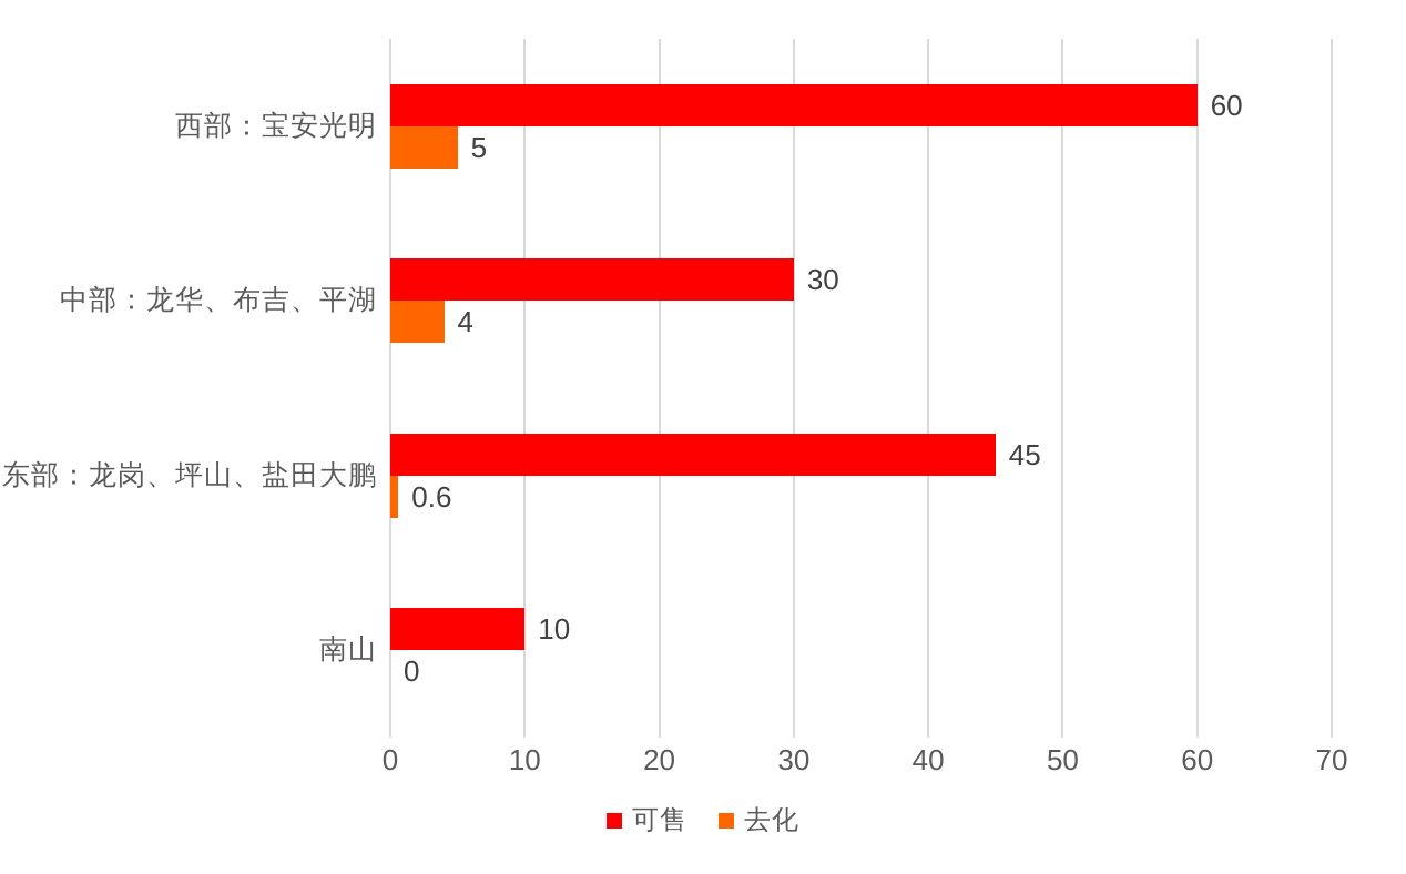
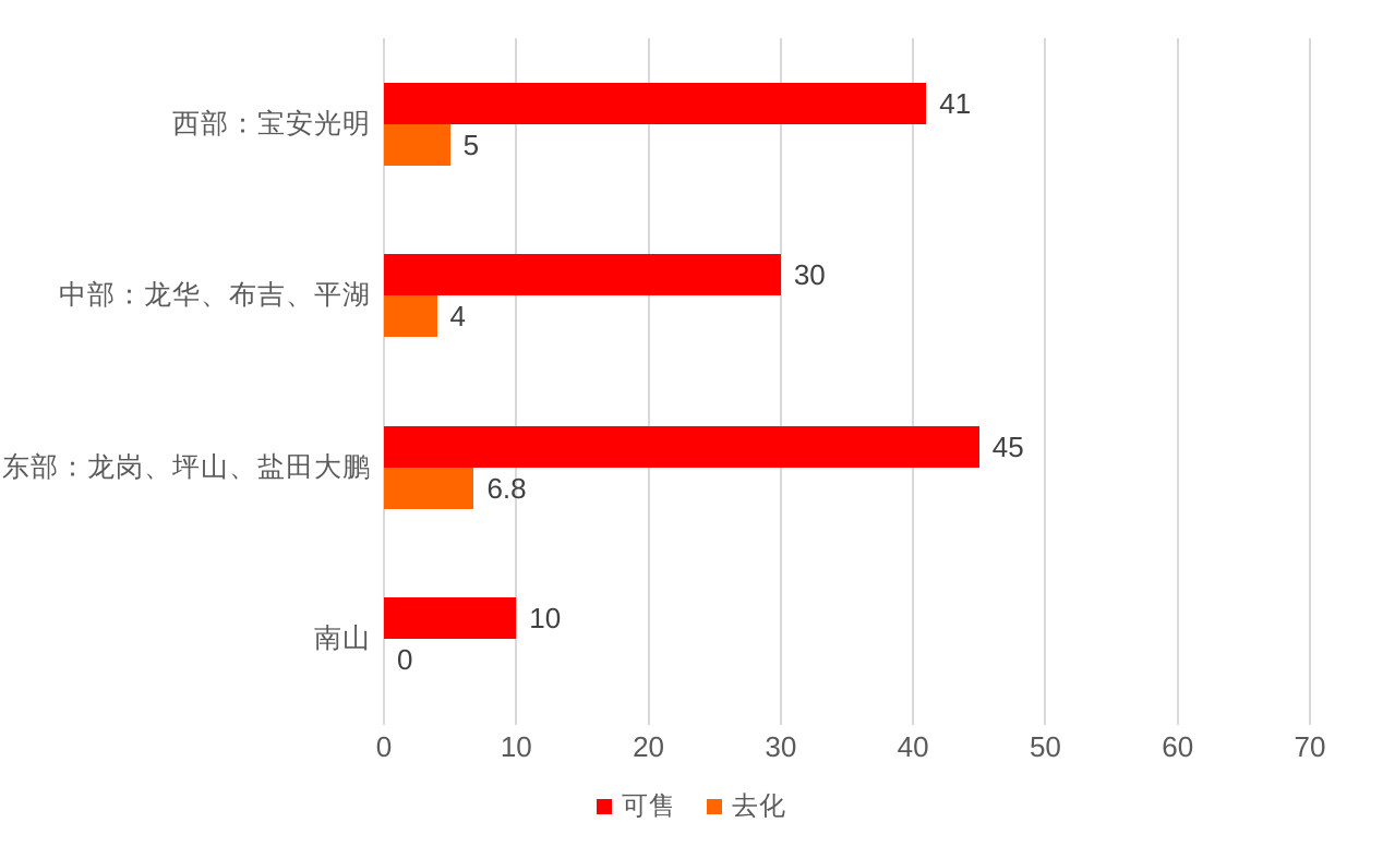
可售/西部：宝安光明: 60 -> 41
去化/东部：龙岗、坪山、盐田大鹏: 0.6 -> 6.8
